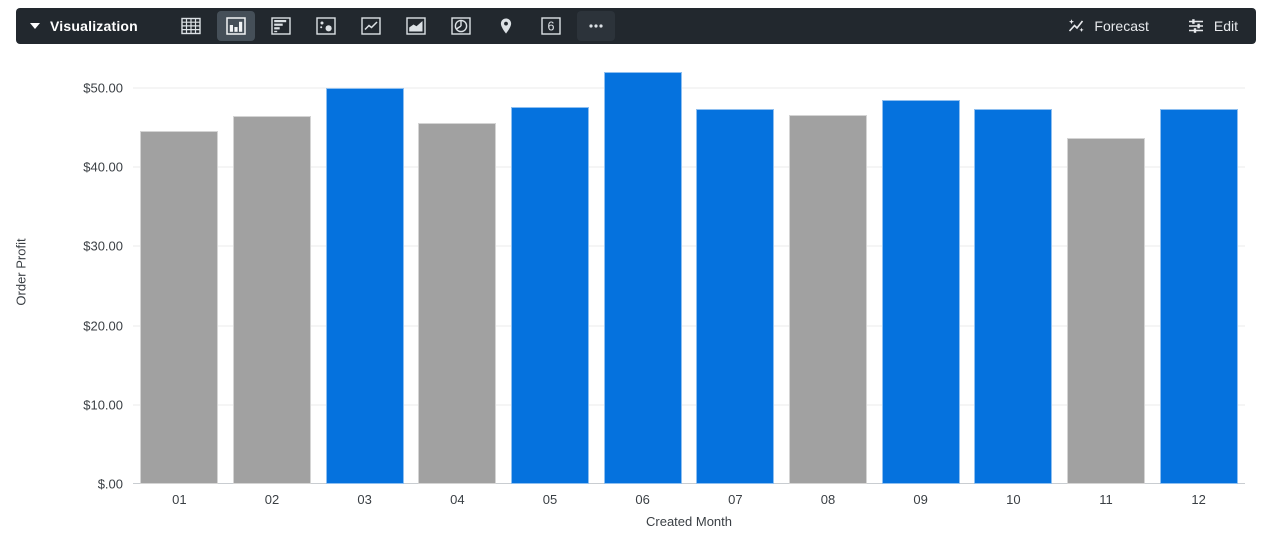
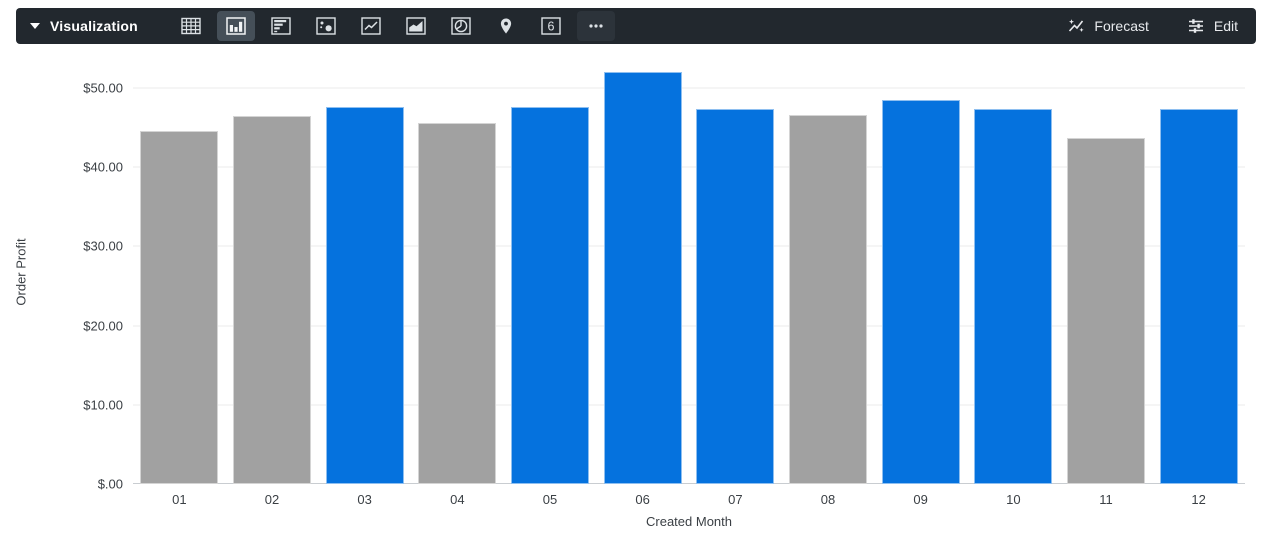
03: $50 -> $48
